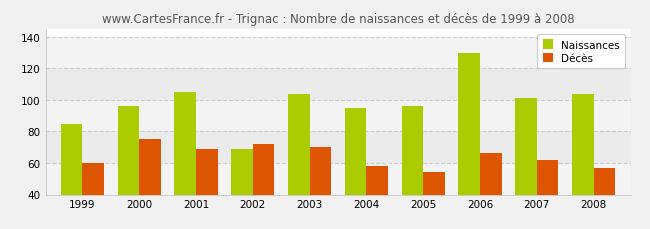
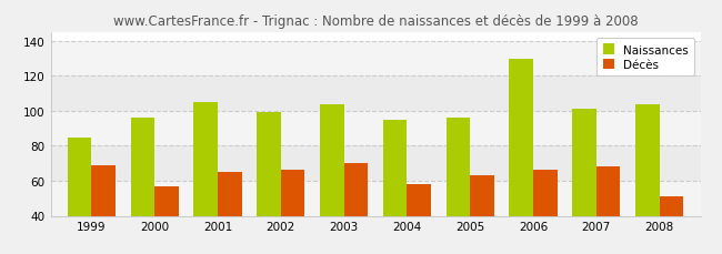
Décès/1999: 60 -> 69
Décès/2000: 75 -> 57
Décès/2001: 69 -> 65
Naissances/2002: 69 -> 99
Décès/2002: 72 -> 66
Décès/2005: 54 -> 63
Décès/2007: 62 -> 68
Décès/2008: 57 -> 51
